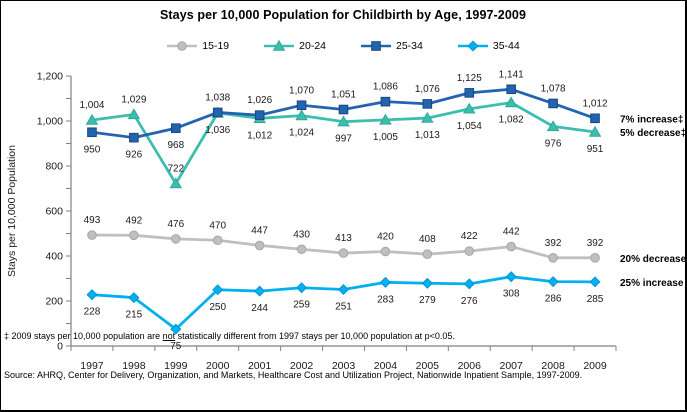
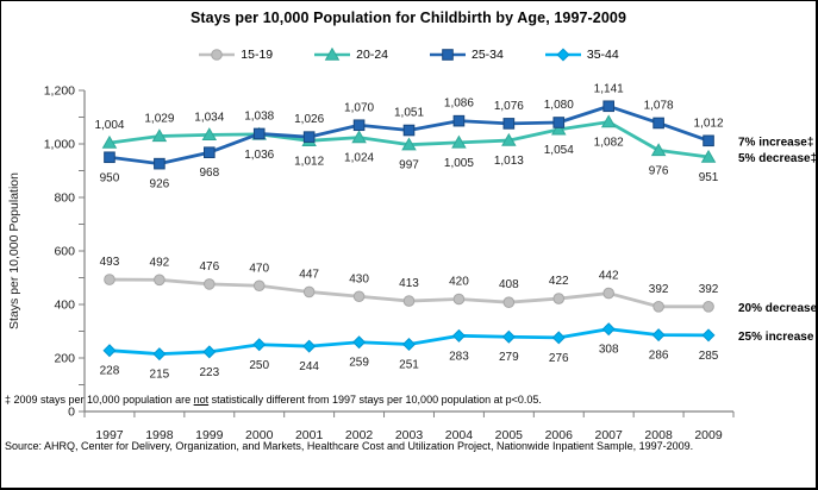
20-24/1999: 722 -> 1,034
35-44/1999: 75 -> 223
25-34/2006: 1,125 -> 1,080
